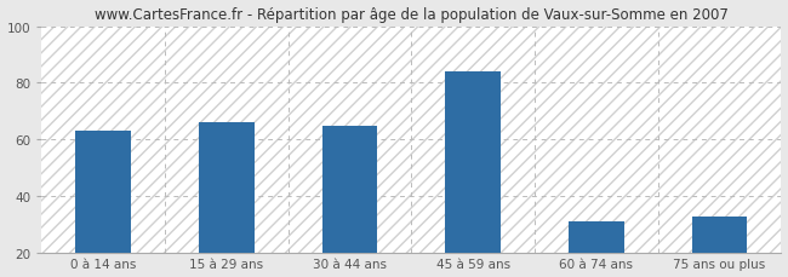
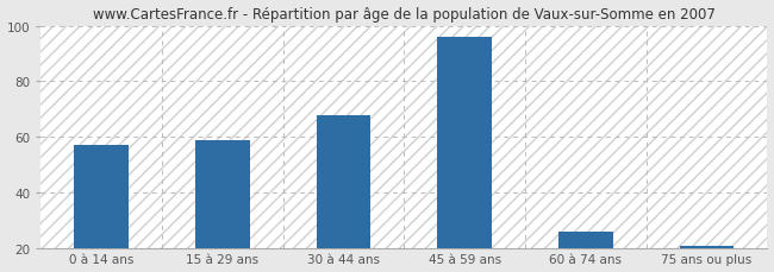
0 à 14 ans: 63 -> 57
15 à 29 ans: 66 -> 59
30 à 44 ans: 65 -> 68
45 à 59 ans: 84 -> 96
60 à 74 ans: 31 -> 26
75 ans ou plus: 33 -> 21
